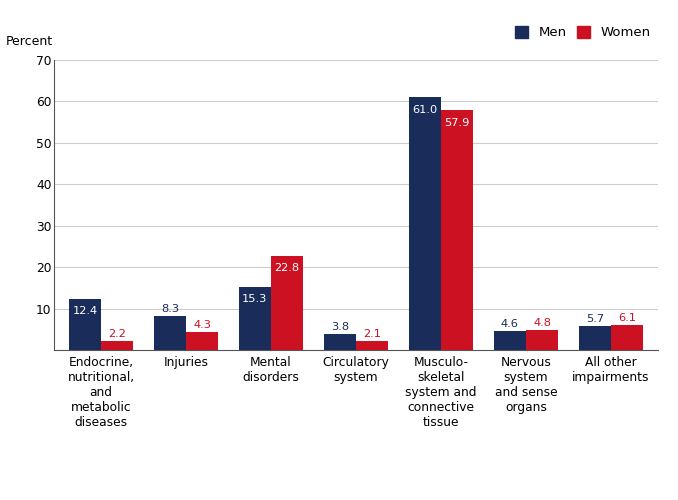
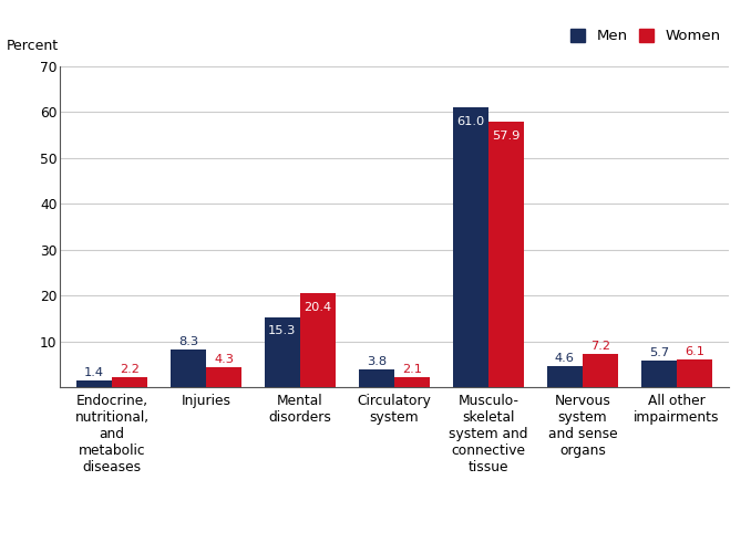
Men/Endocrine, nutritional, and metabolic diseases: 12.4 -> 1.4
Women/Mental disorders: 22.8 -> 20.4
Women/Nervous system and sense organs: 4.8 -> 7.2
